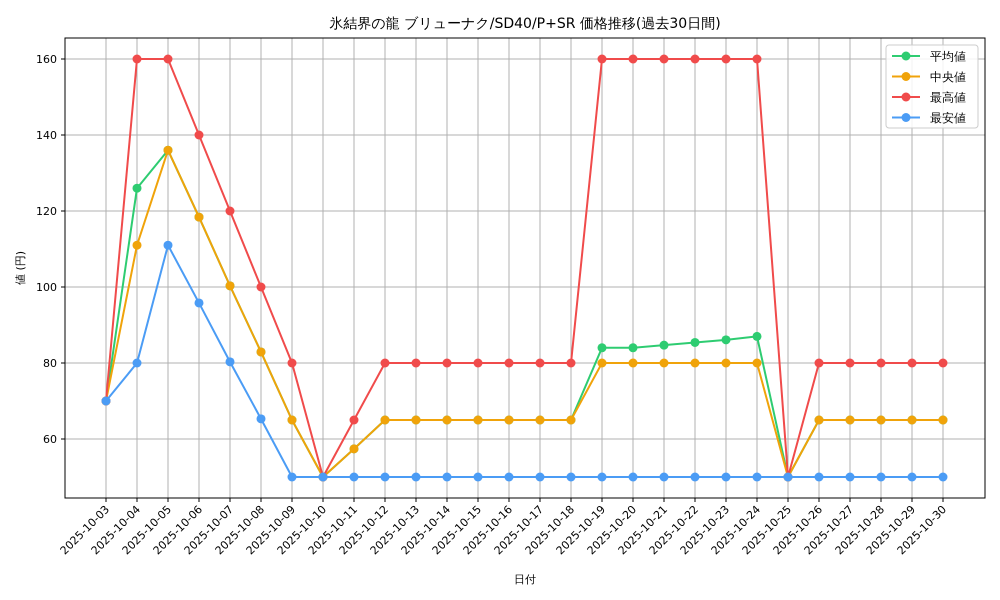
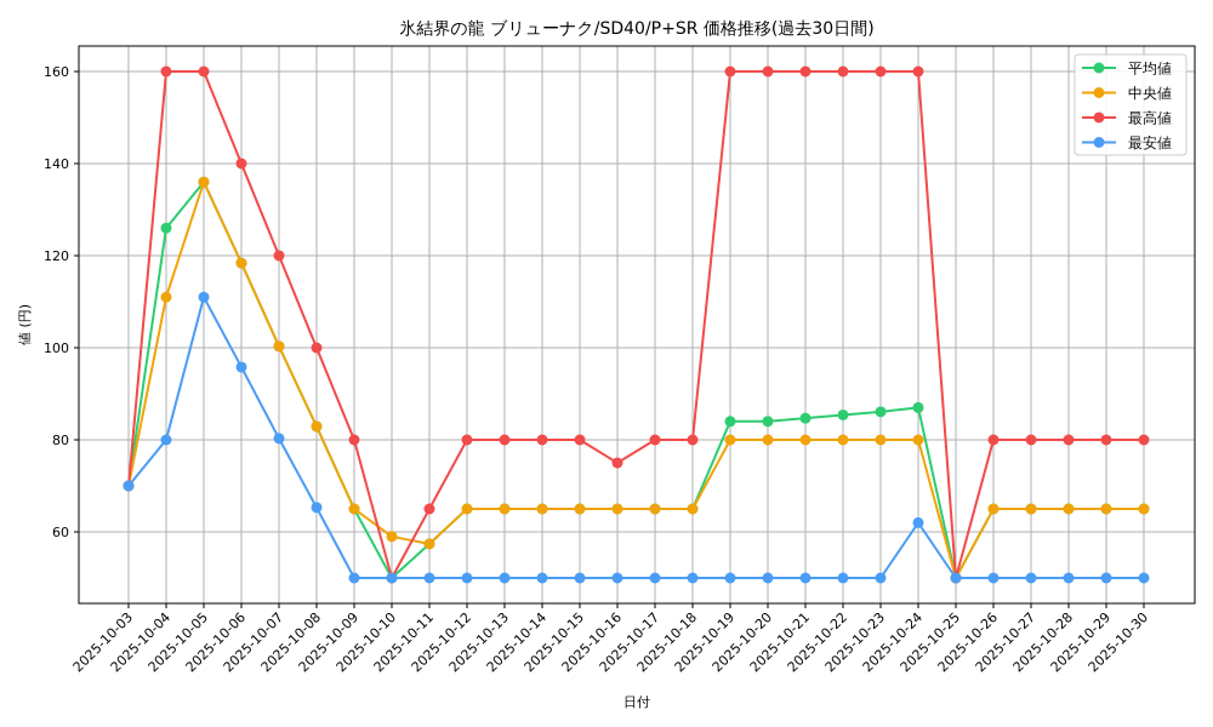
中央値/2025-10-10: 50 -> 59
最高値/2025-10-16: 80 -> 75
最安値/2025-10-24: 50 -> 62
